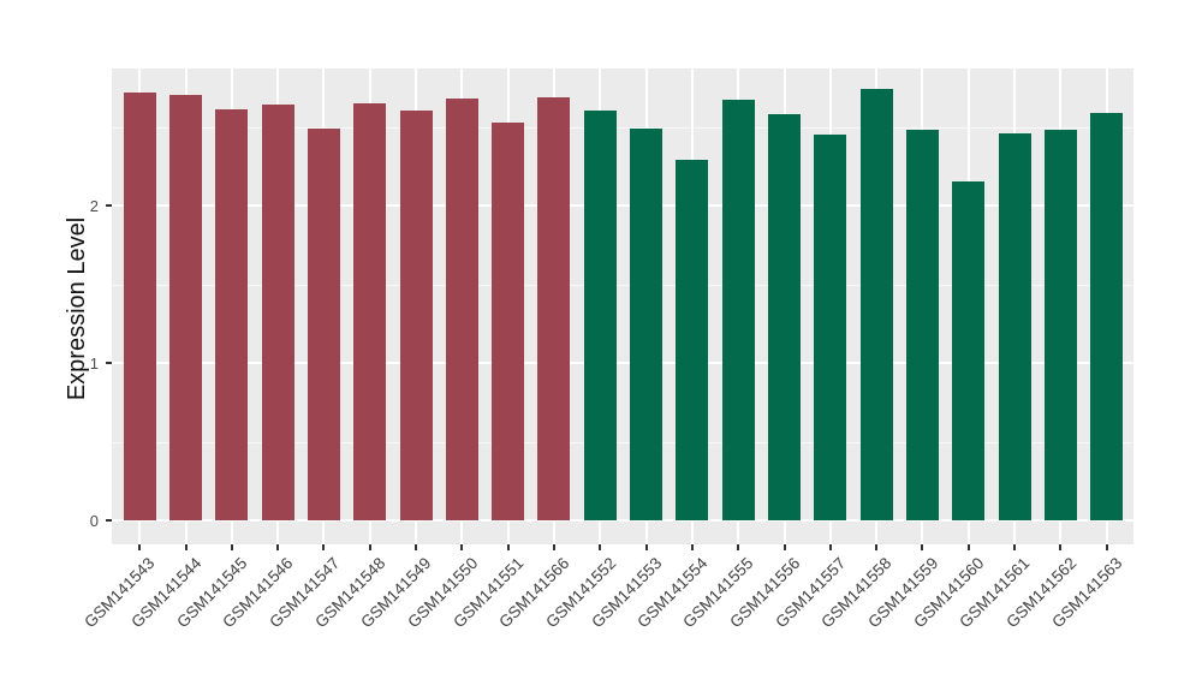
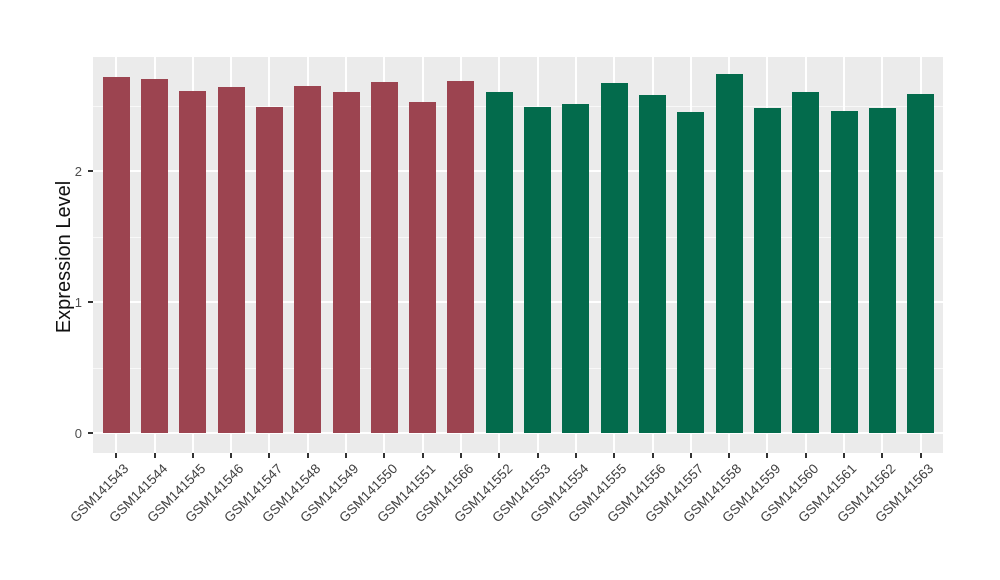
GSM141554: 2.29 -> 2.51
GSM141560: 2.15 -> 2.60
